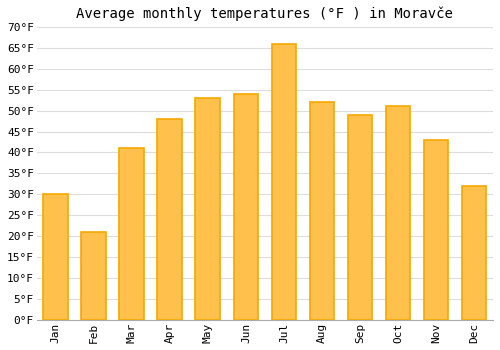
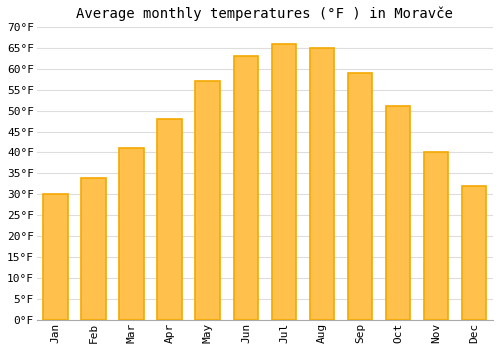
Feb: 21°F -> 34°F
May: 53°F -> 57°F
Jun: 54°F -> 63°F
Aug: 52°F -> 65°F
Sep: 49°F -> 59°F
Nov: 43°F -> 40°F
